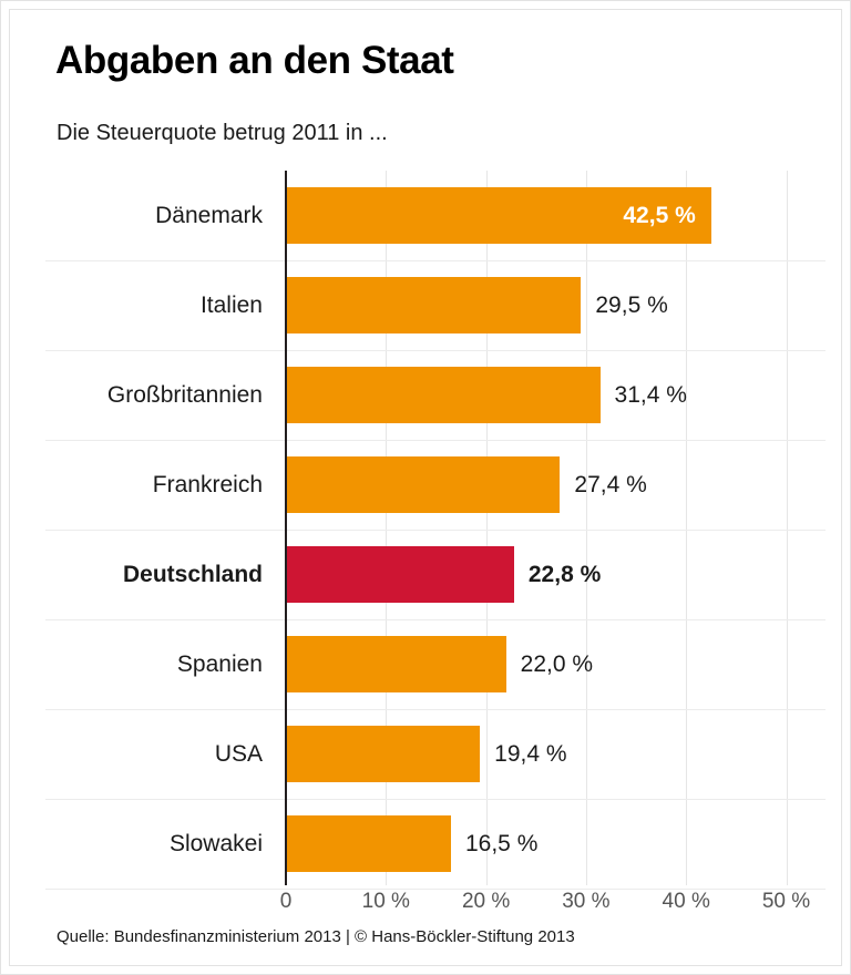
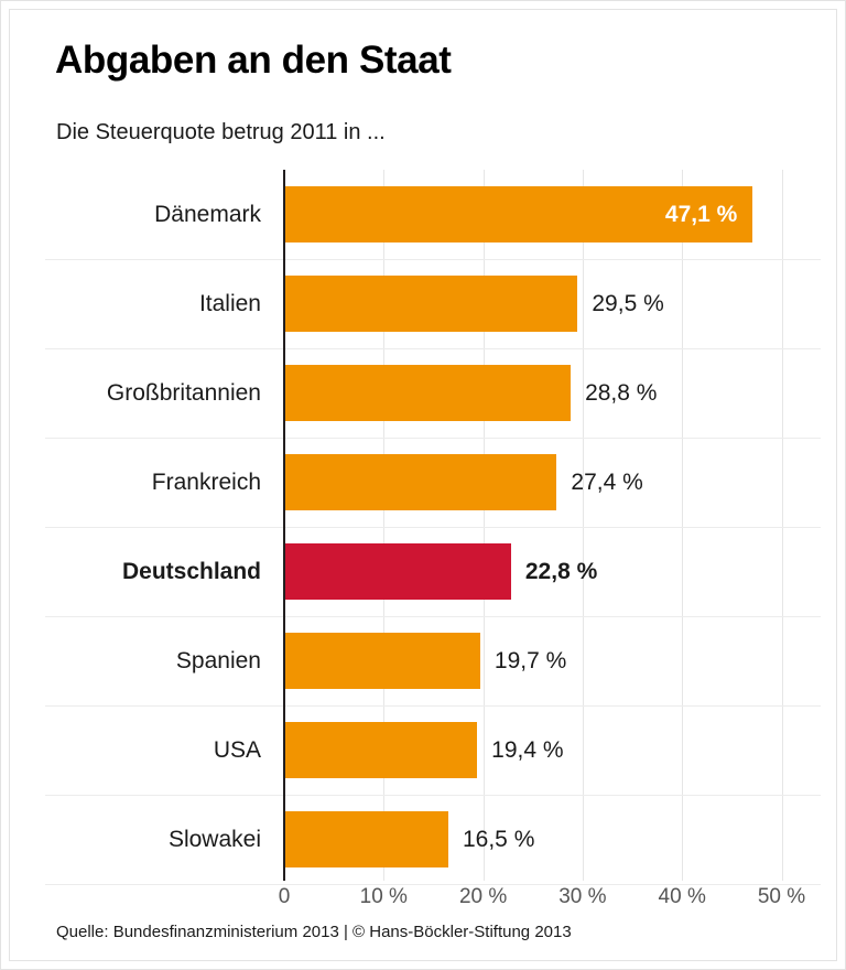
Dänemark: 42,5 -> 47,1
Großbritannien: 31,4 -> 28,8
Spanien: 22,0 -> 19,7
